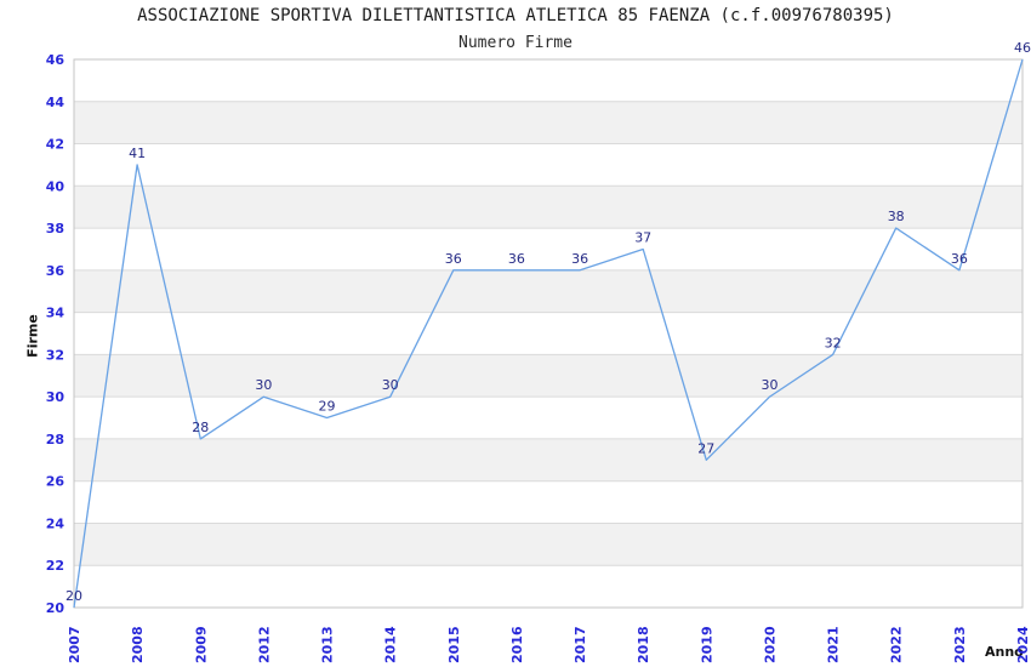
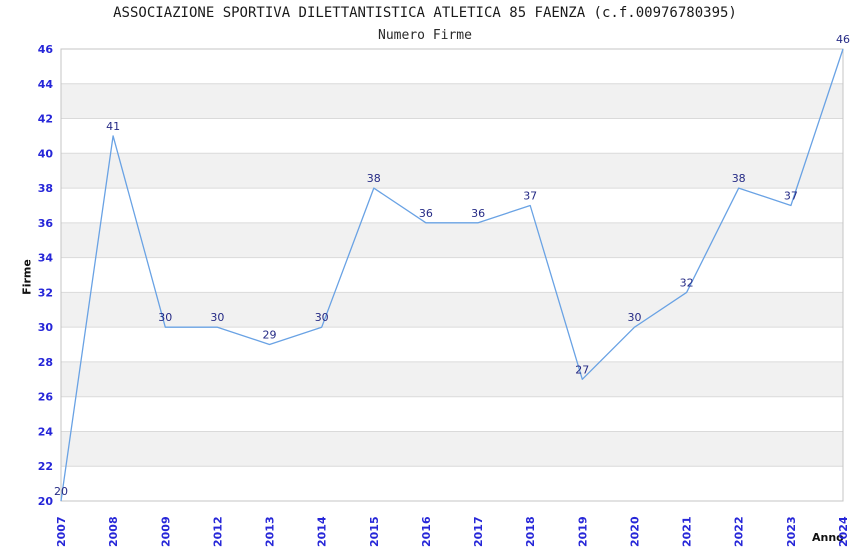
2009: 28 -> 30
2015: 36 -> 38
2023: 36 -> 37
